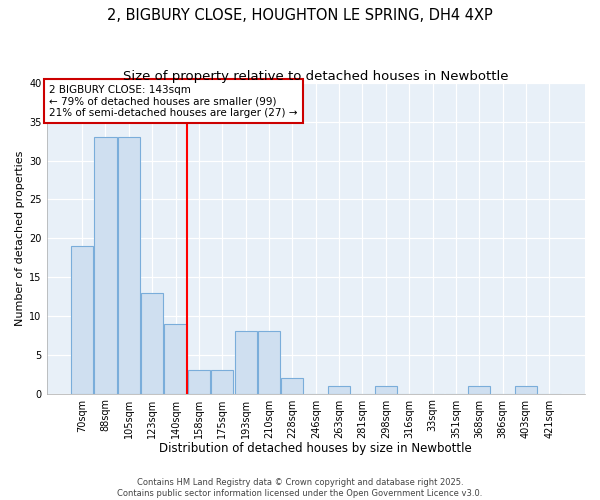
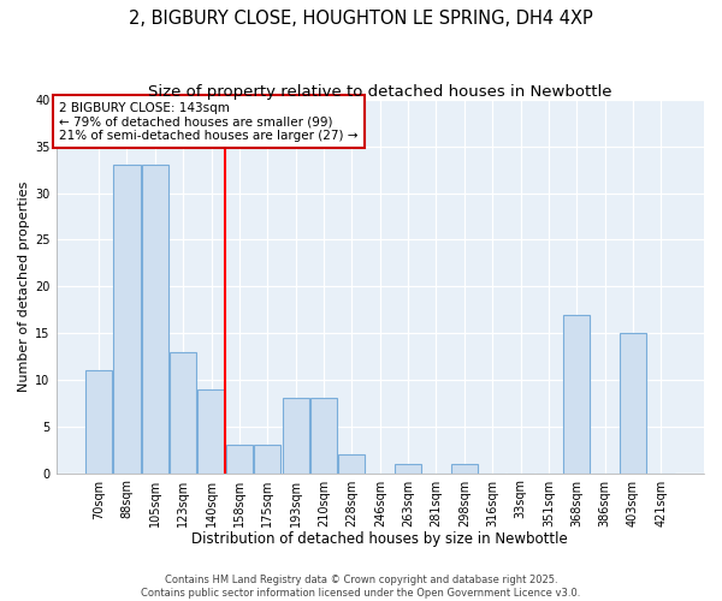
70sqm: 19 -> 11
368sqm: 1 -> 17
403sqm: 1 -> 15
